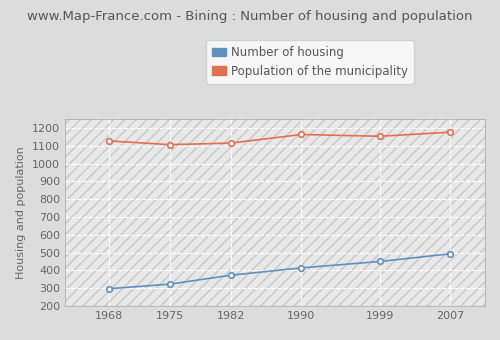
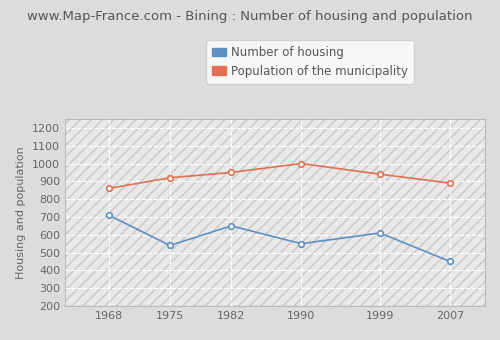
Number of housing/1968: 300 -> 710
Population of the municipality/1968: 1130 -> 860
Number of housing/1975: 320 -> 540
Population of the municipality/1975: 1110 -> 920
Number of housing/1982: 370 -> 650
Population of the municipality/1982: 1120 -> 950
Number of housing/1990: 410 -> 550
Population of the municipality/1990: 1160 -> 1000
Number of housing/1999: 450 -> 610
Population of the municipality/1999: 1150 -> 940
Number of housing/2007: 490 -> 450
Population of the municipality/2007: 1180 -> 890
